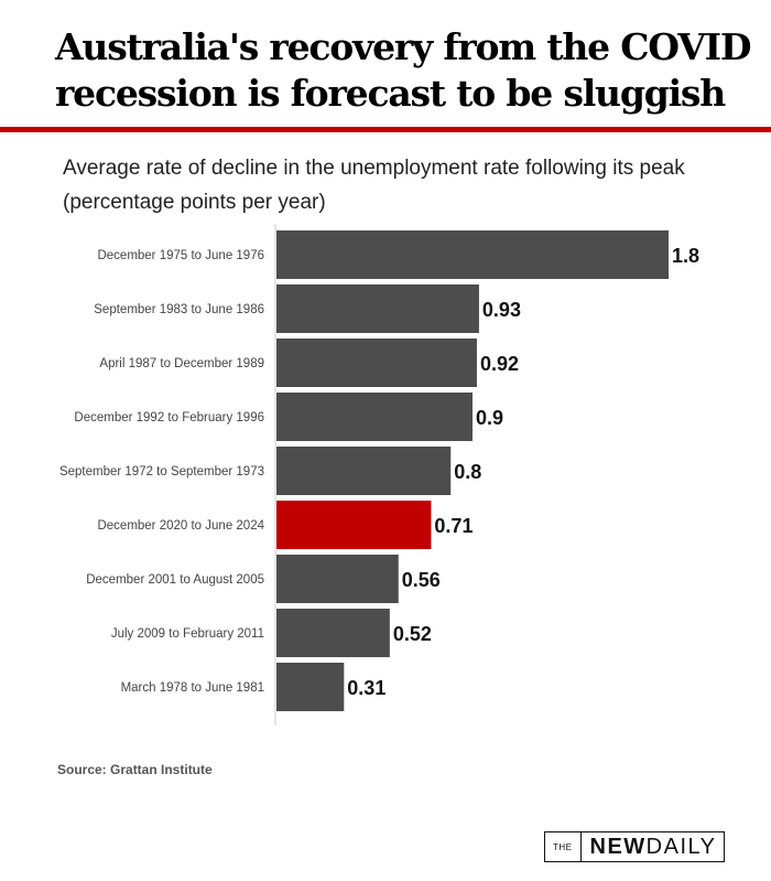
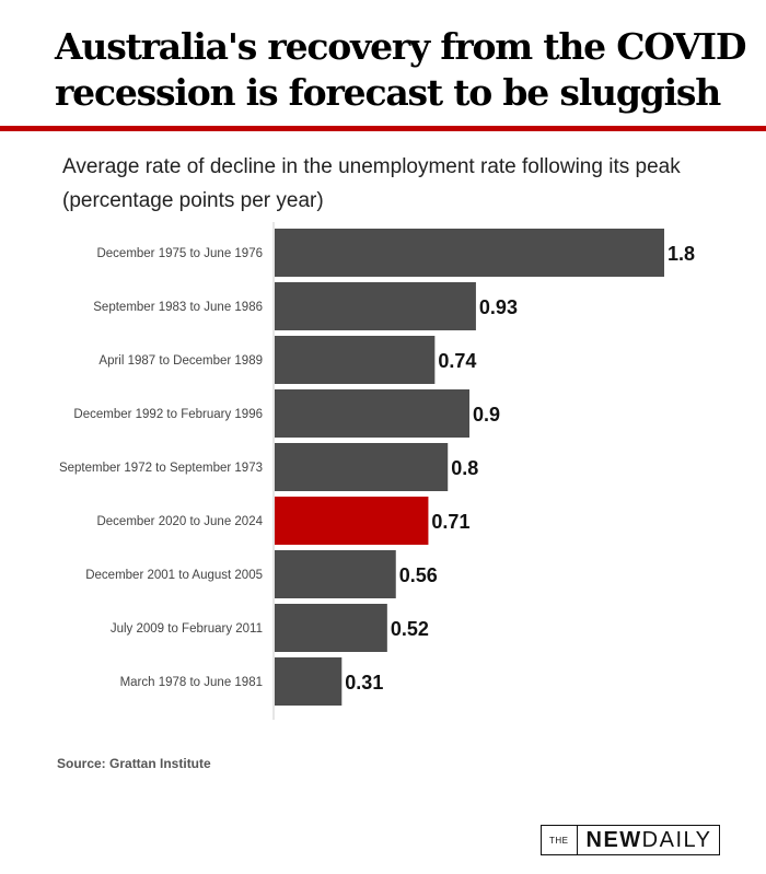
April 1987 to December 1989: 0.92 -> 0.74
